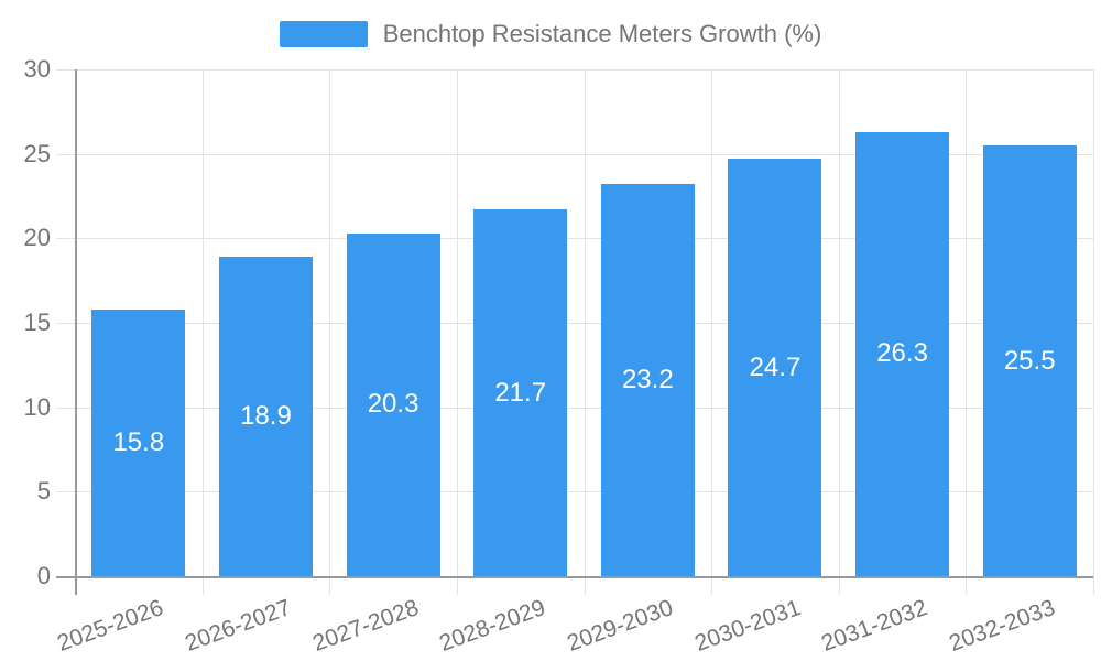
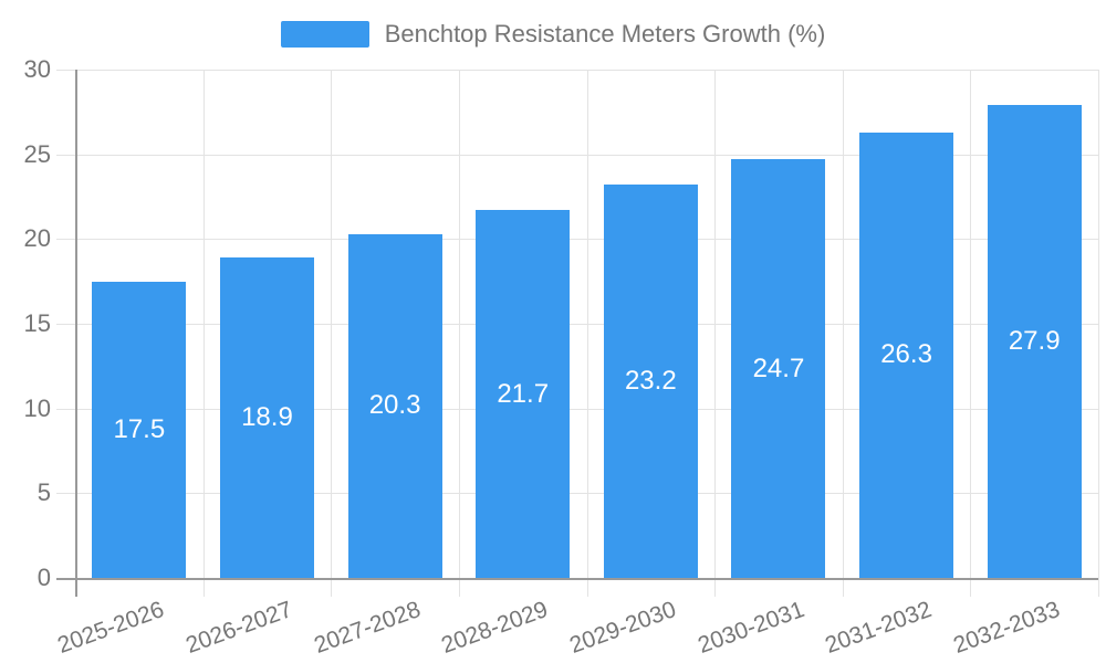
2025-2026: 15.8 -> 17.5
2032-2033: 25.5 -> 27.9
